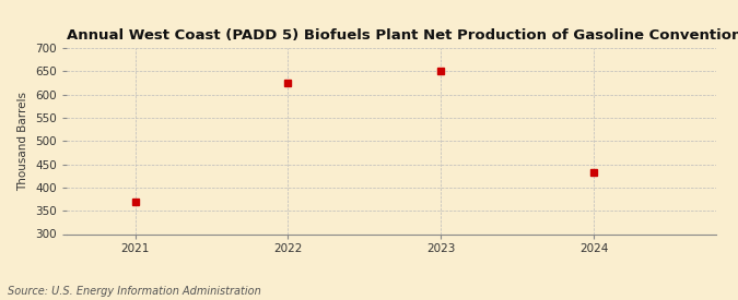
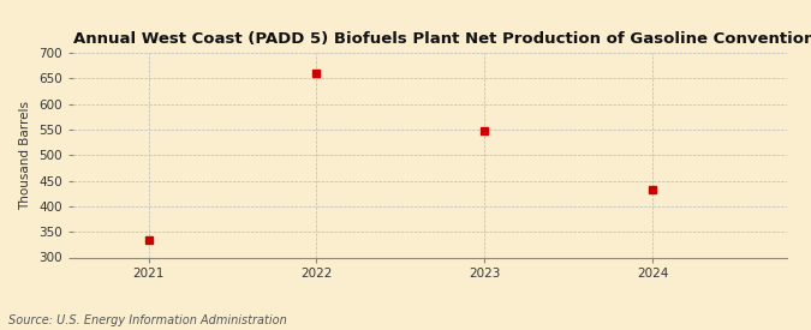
2021: 370 -> 335
2022: 625 -> 660
2023: 650 -> 547
